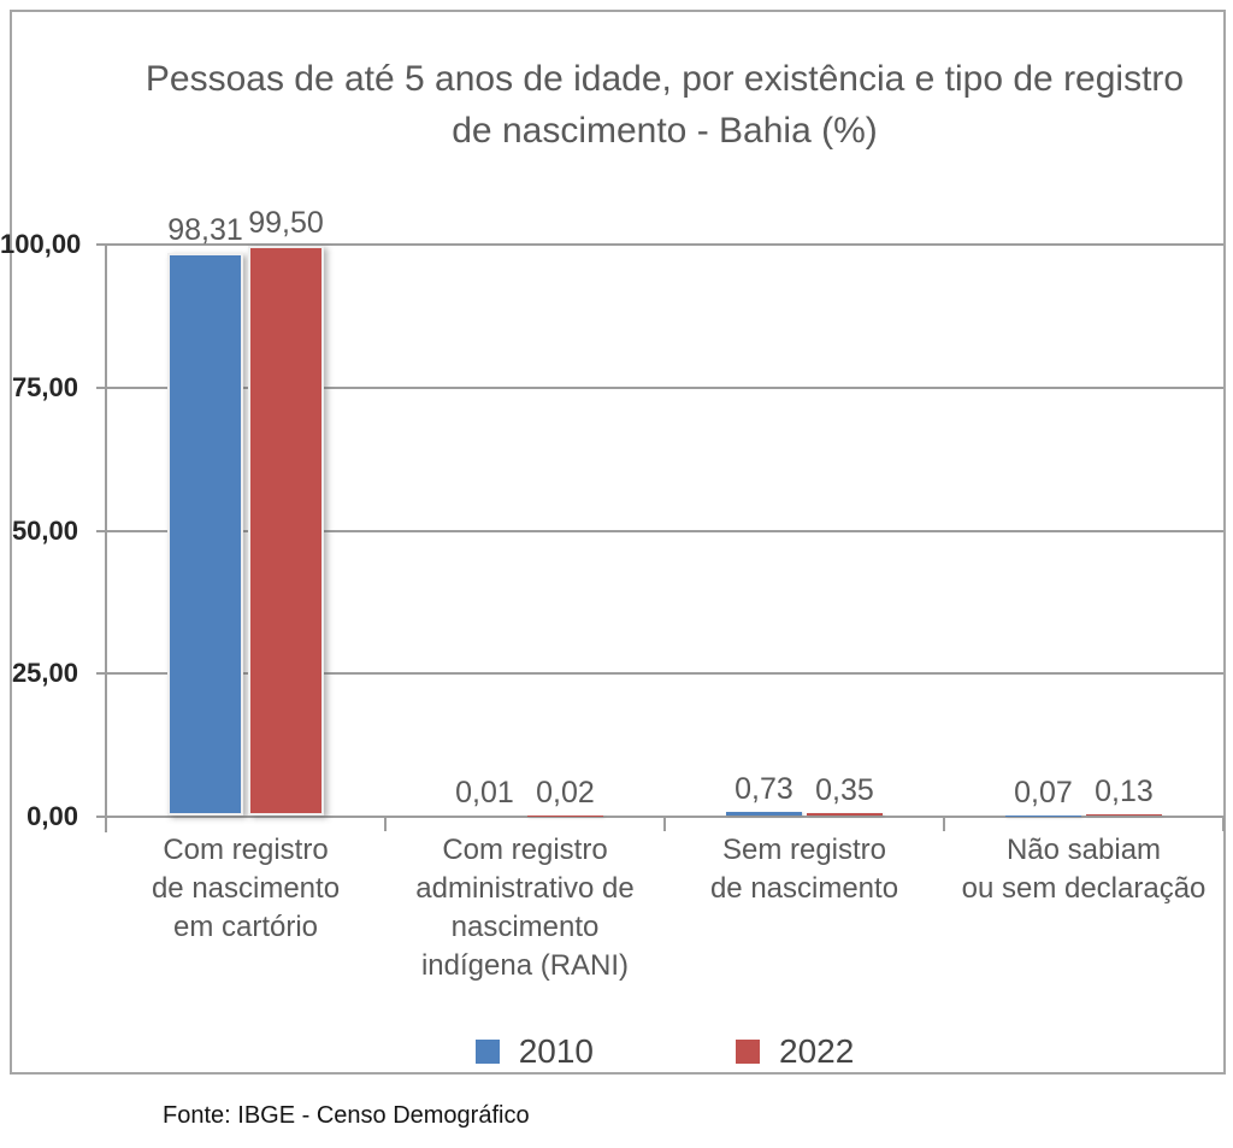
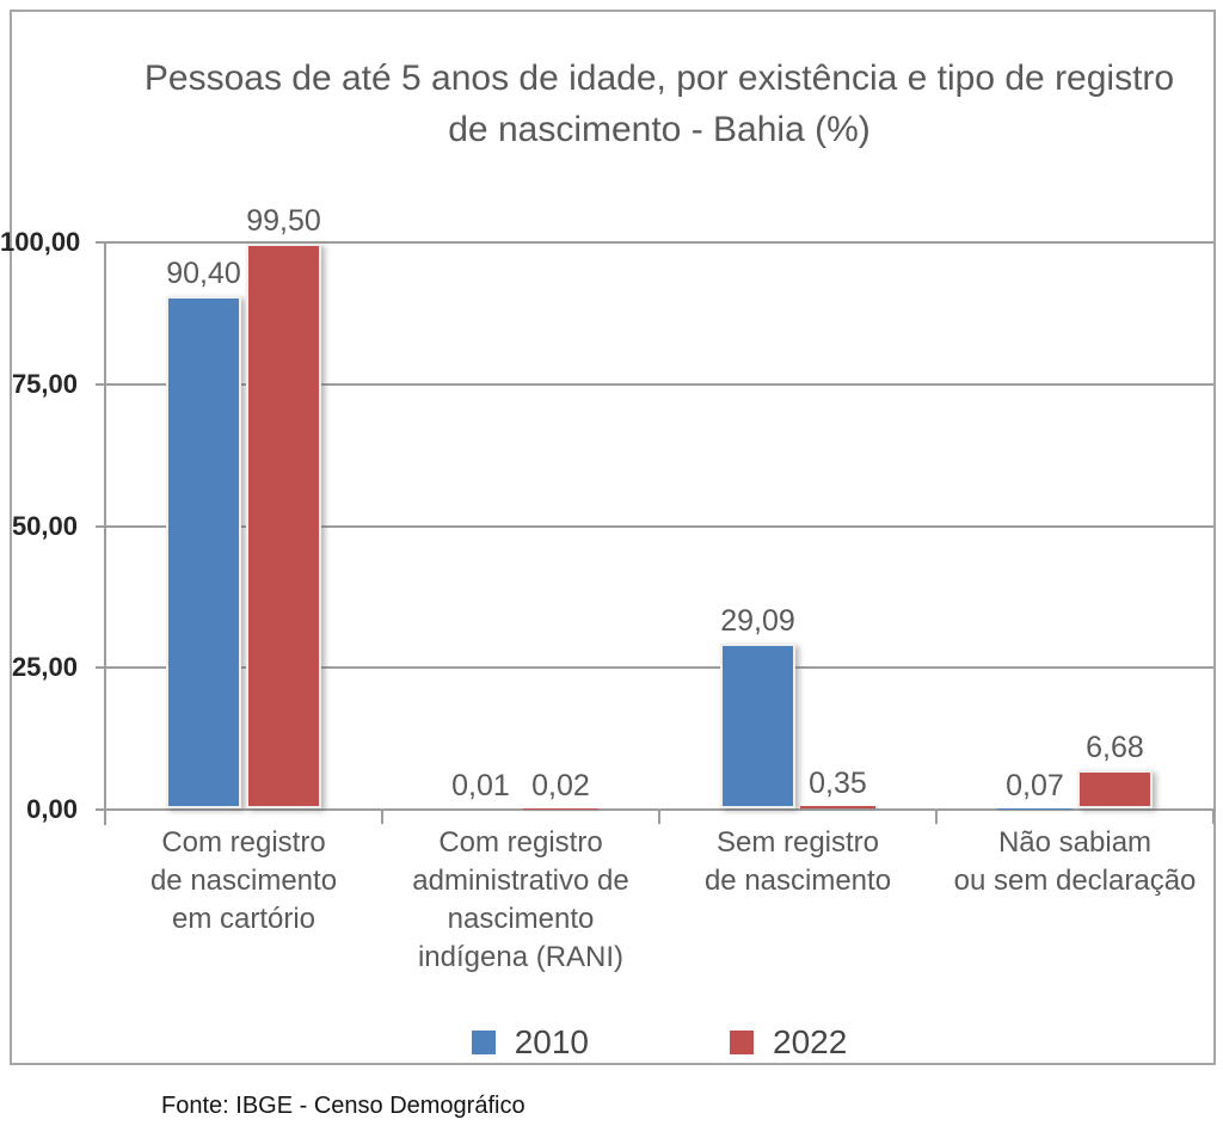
2010/Com registro de nascimento em cartório: 98,31 -> 90,40
2010/Sem registro de nascimento: 0,73 -> 29,09
2022/Não sabiam ou sem declaração: 0,13 -> 6,68
